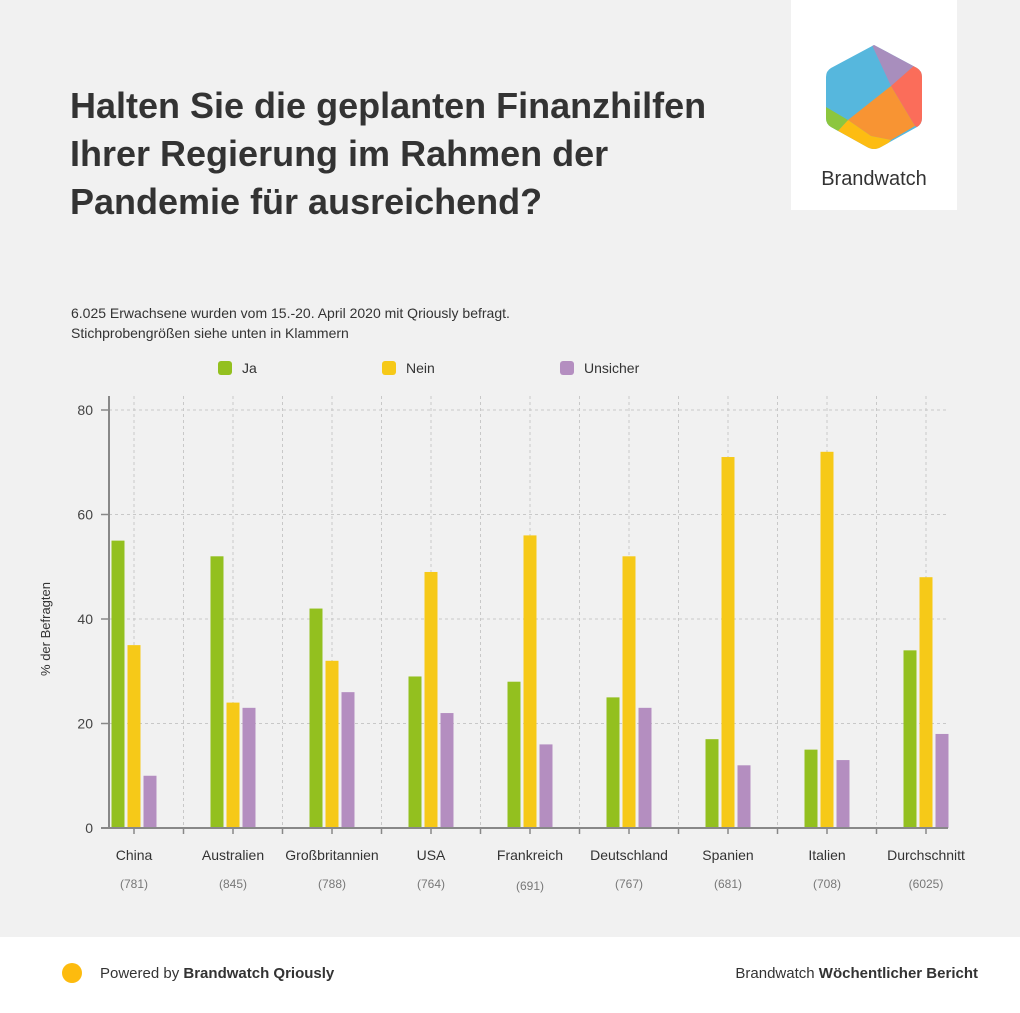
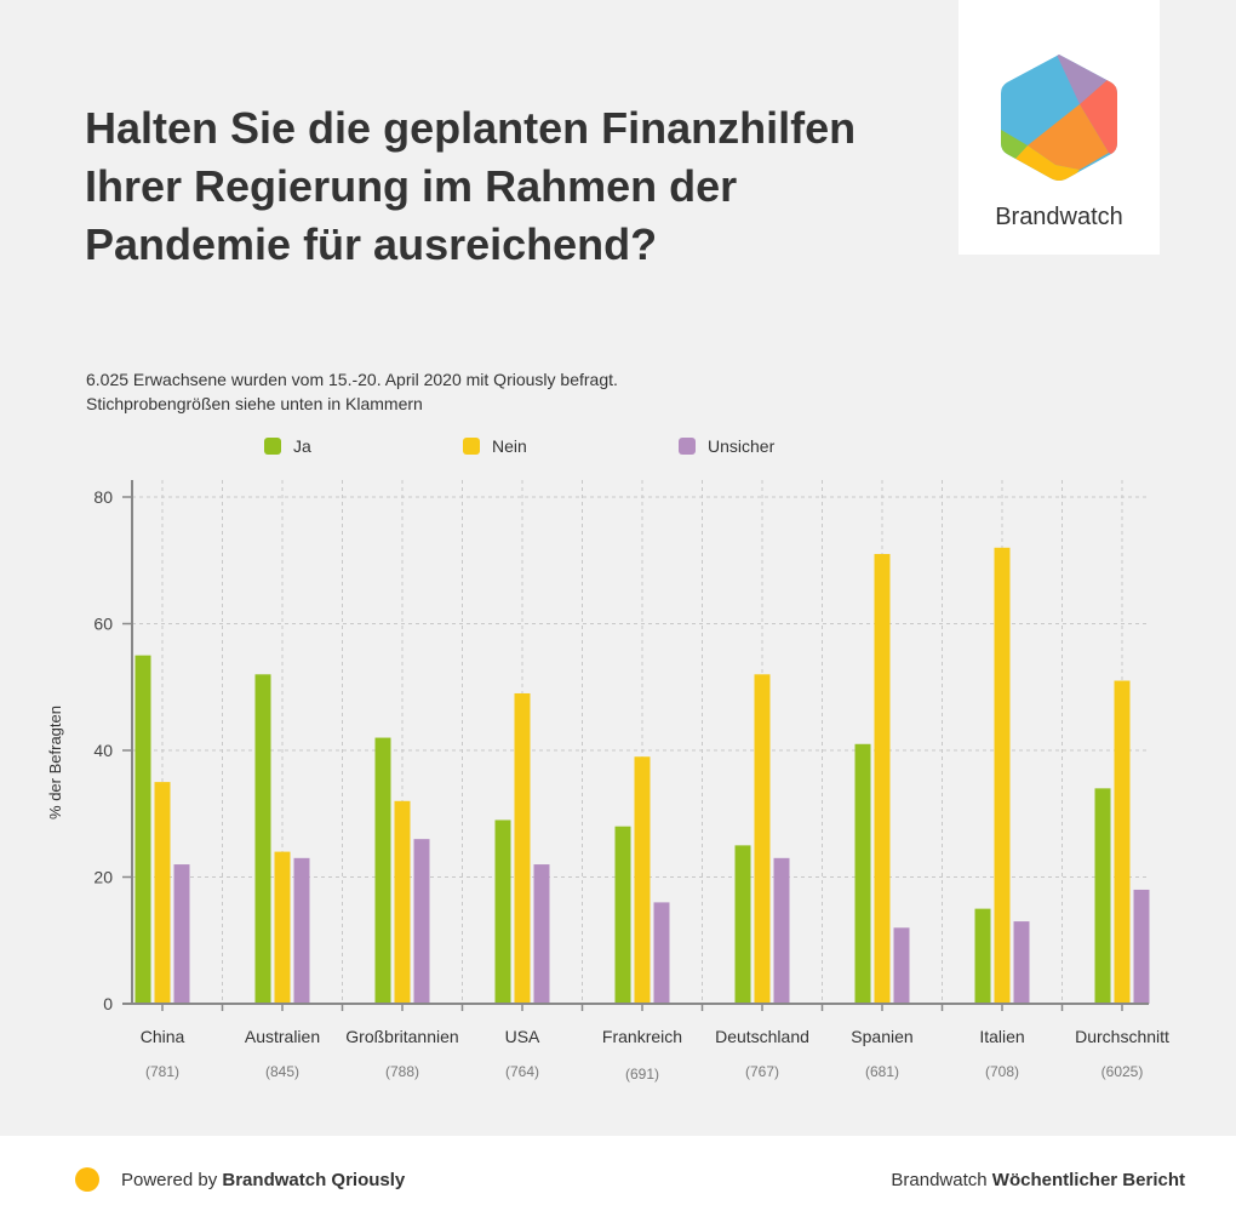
Unsicher/China: 10 -> 22
Nein/Frankreich: 56 -> 39
Ja/Spanien: 17 -> 41
Nein/Durchschnitt: 48 -> 51
